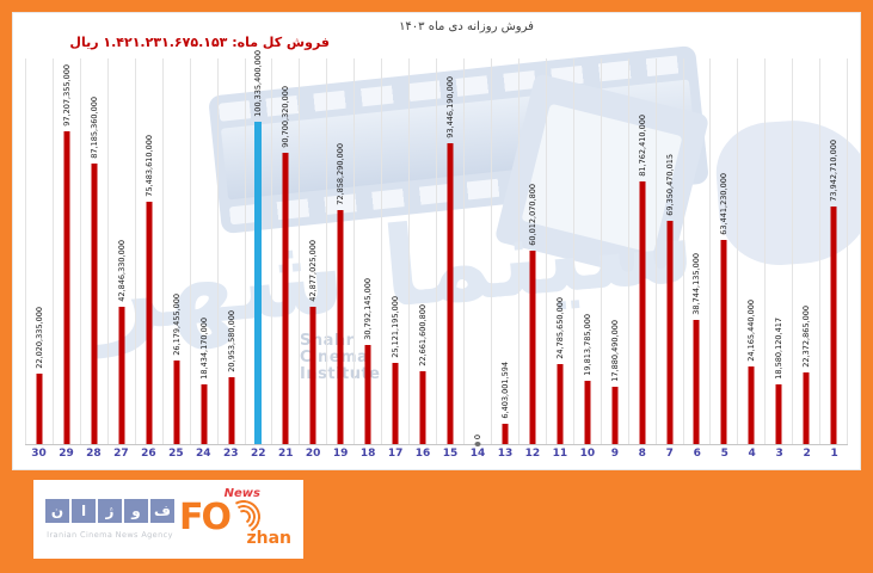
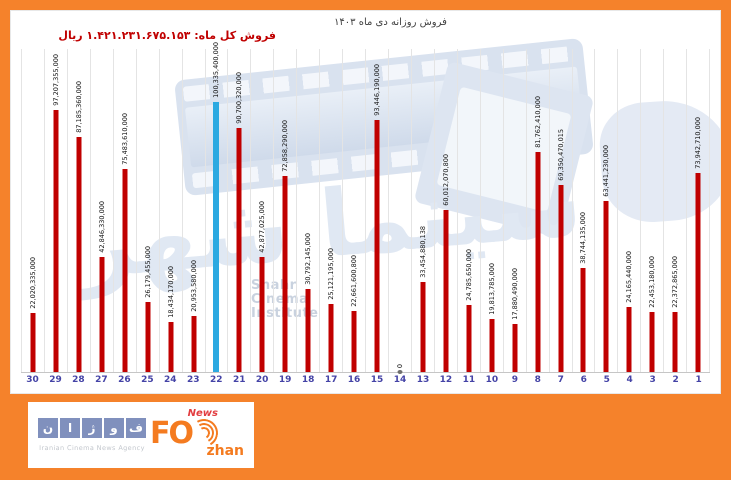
13: 6,403,001,594 -> 33,454,880,138
3: 18,580,120,417 -> 22,453,180,000
